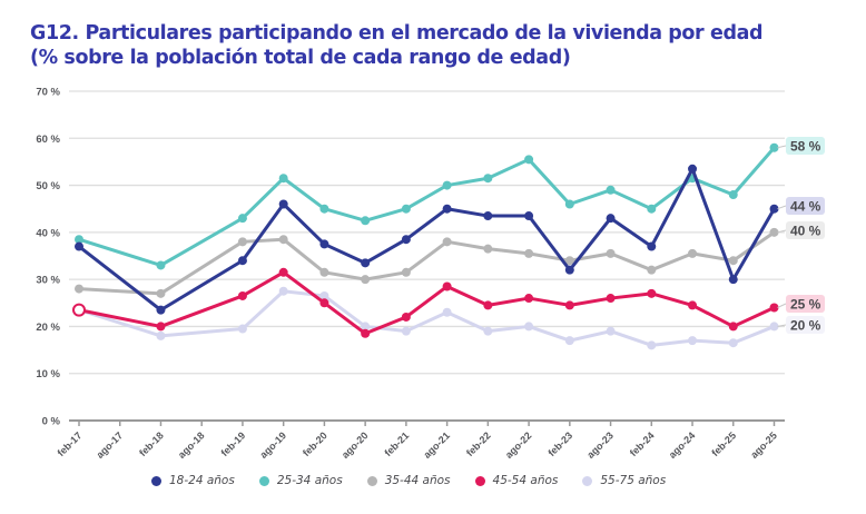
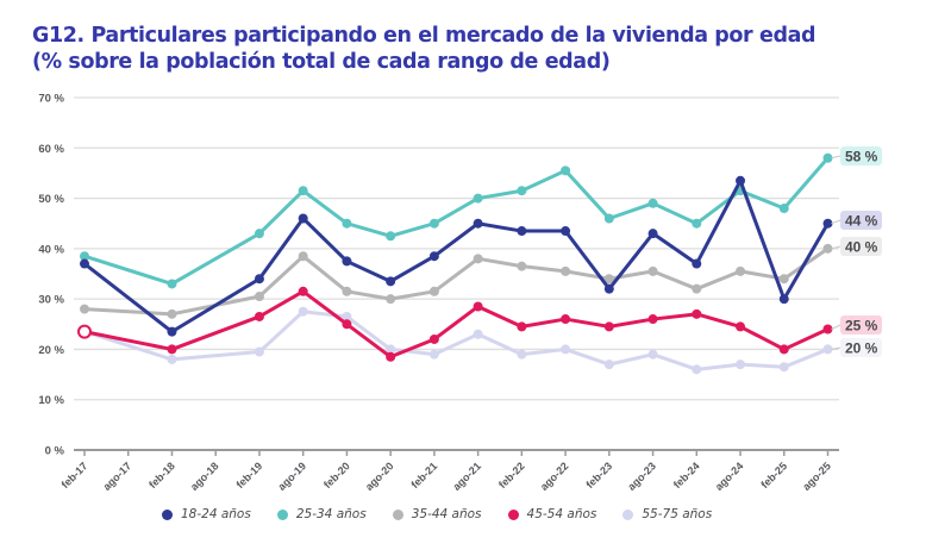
35-44 años/feb-19: 38% -> 30%
